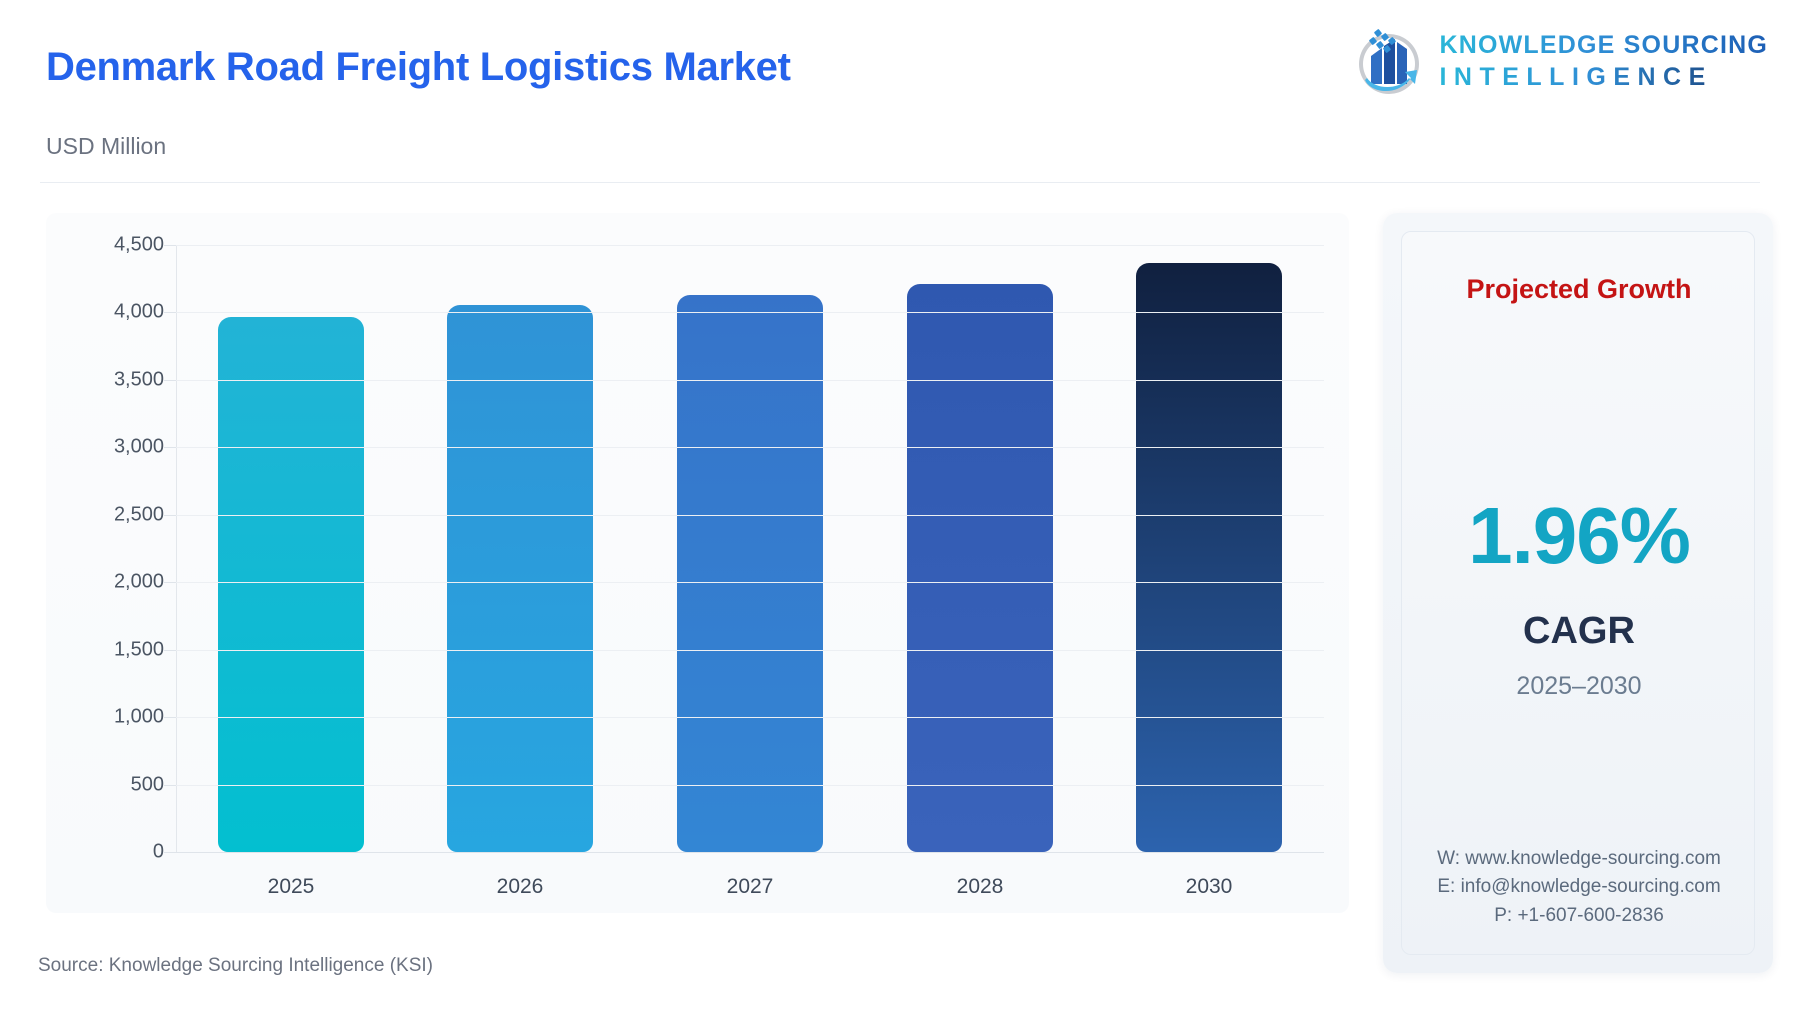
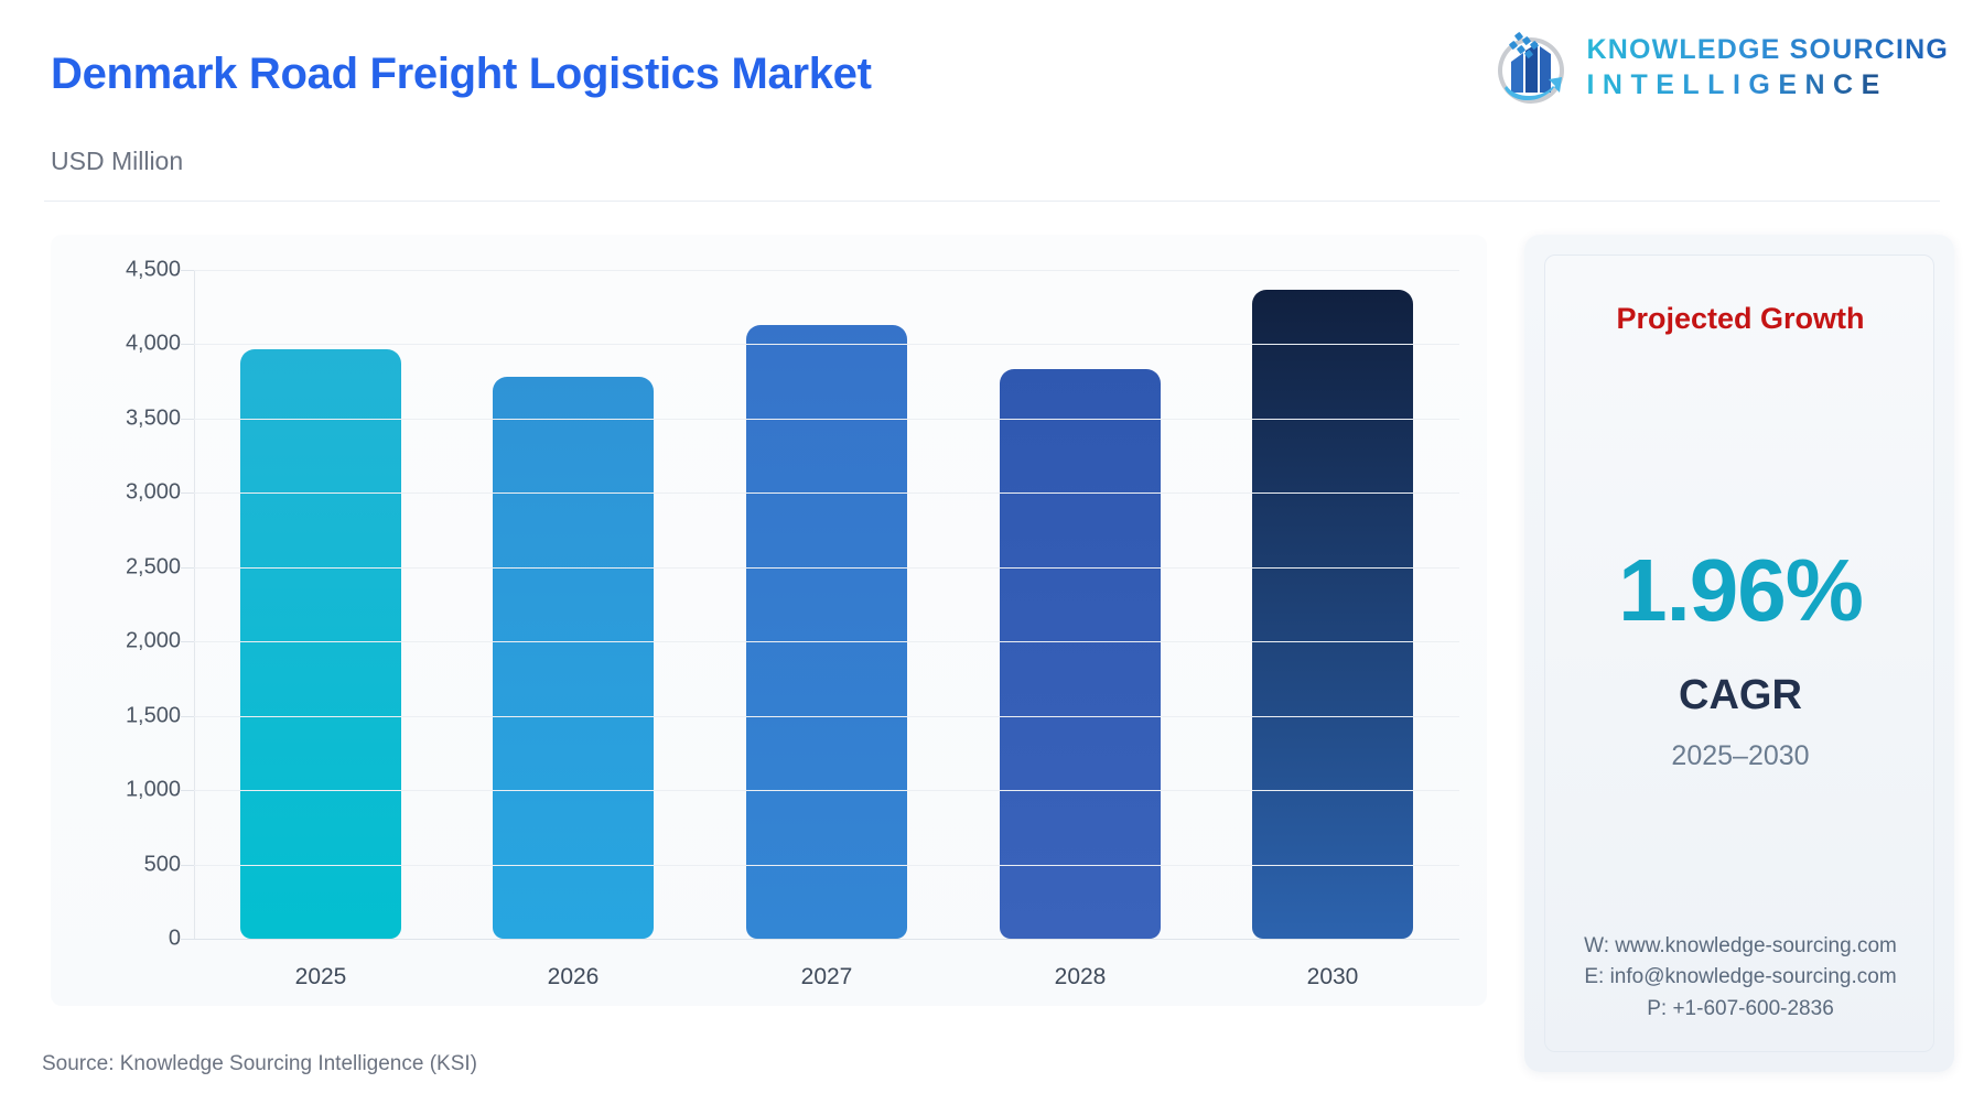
2026: 4060 -> 3780
2028: 4210 -> 3830
